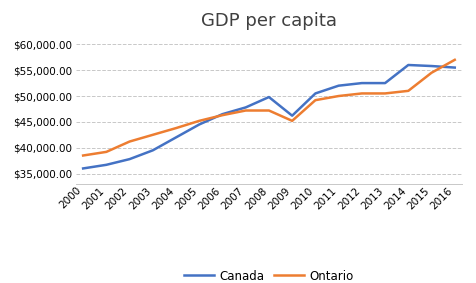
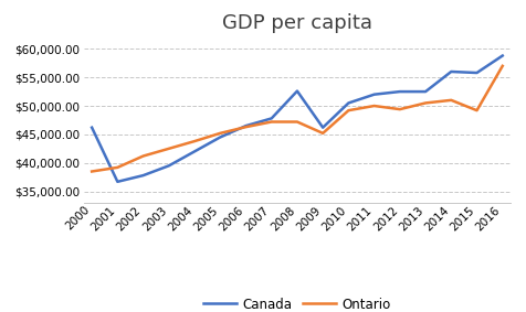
Canada/2000: $36,000 -> $46,200
Canada/2008: $49,800 -> $52,600
Ontario/2012: $50,500 -> $49,400
Ontario/2015: $54,500 -> $49,200
Canada/2016: $55,500 -> $58,800
